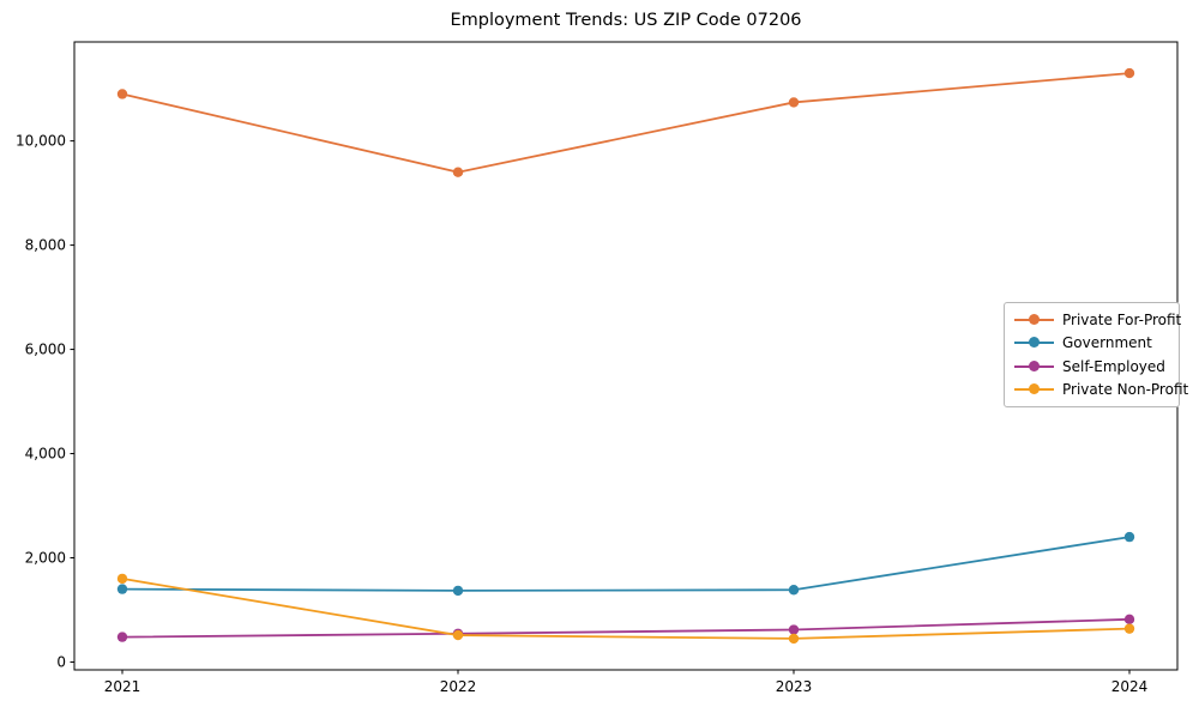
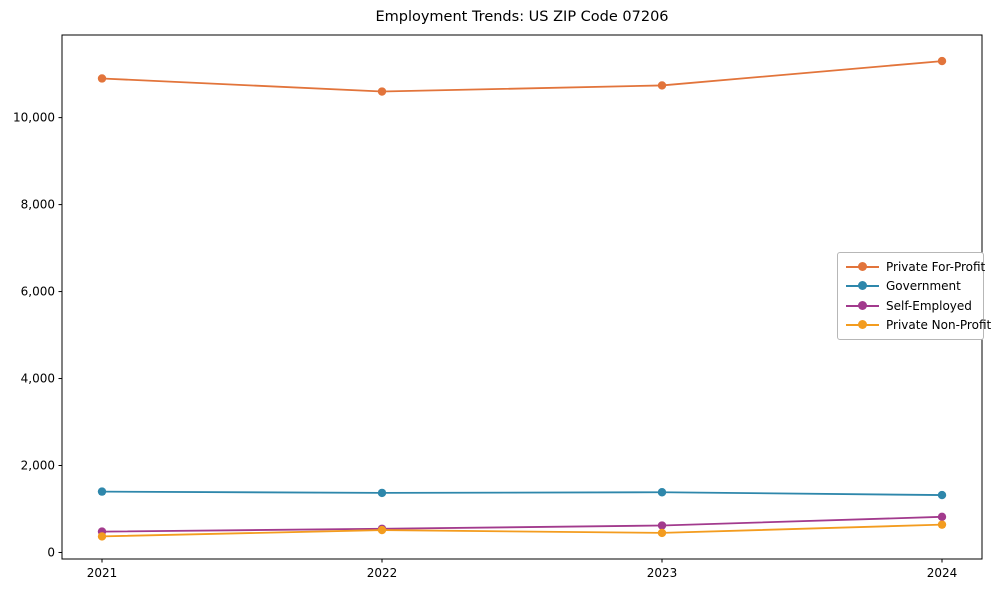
Private Non-Profit/2021: 1600 -> 400
Private For-Profit/2022: 9400 -> 10600
Government/2024: 2400 -> 1300
